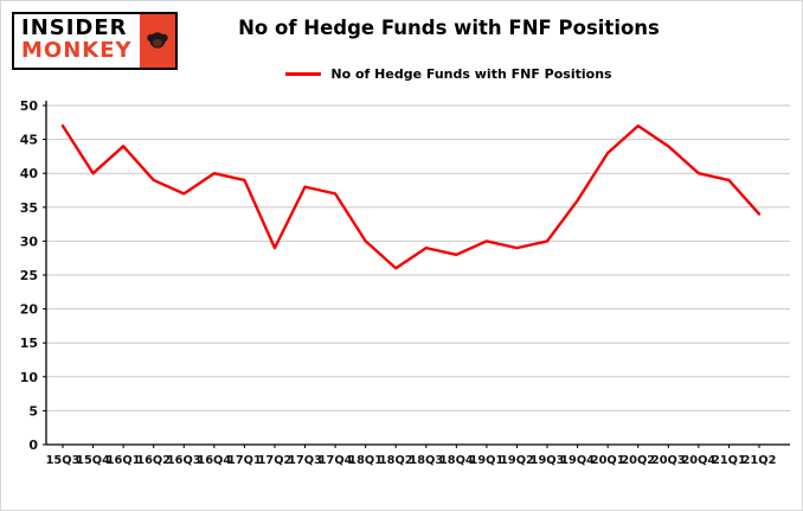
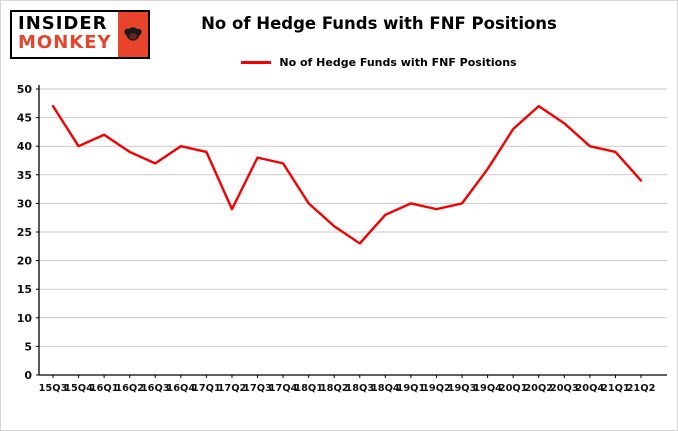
16Q1: 44 -> 42
18Q3: 29 -> 23
